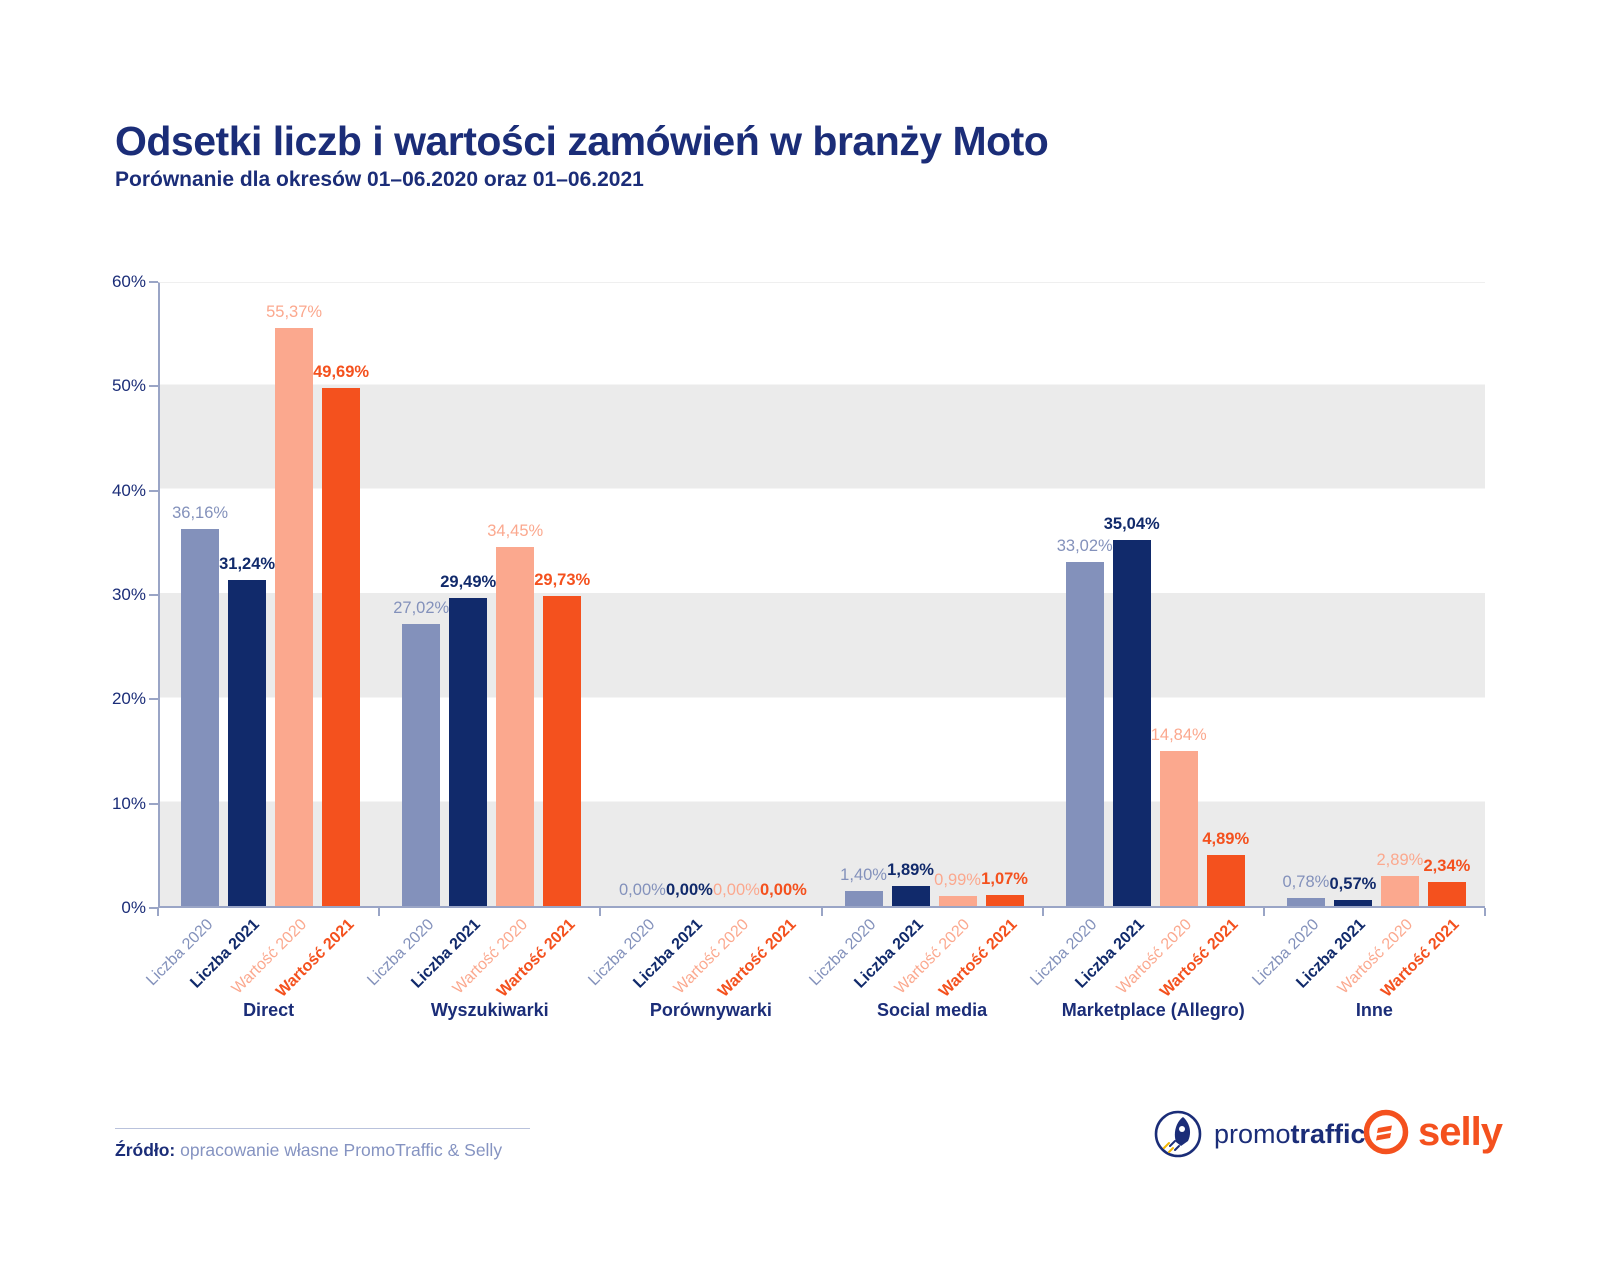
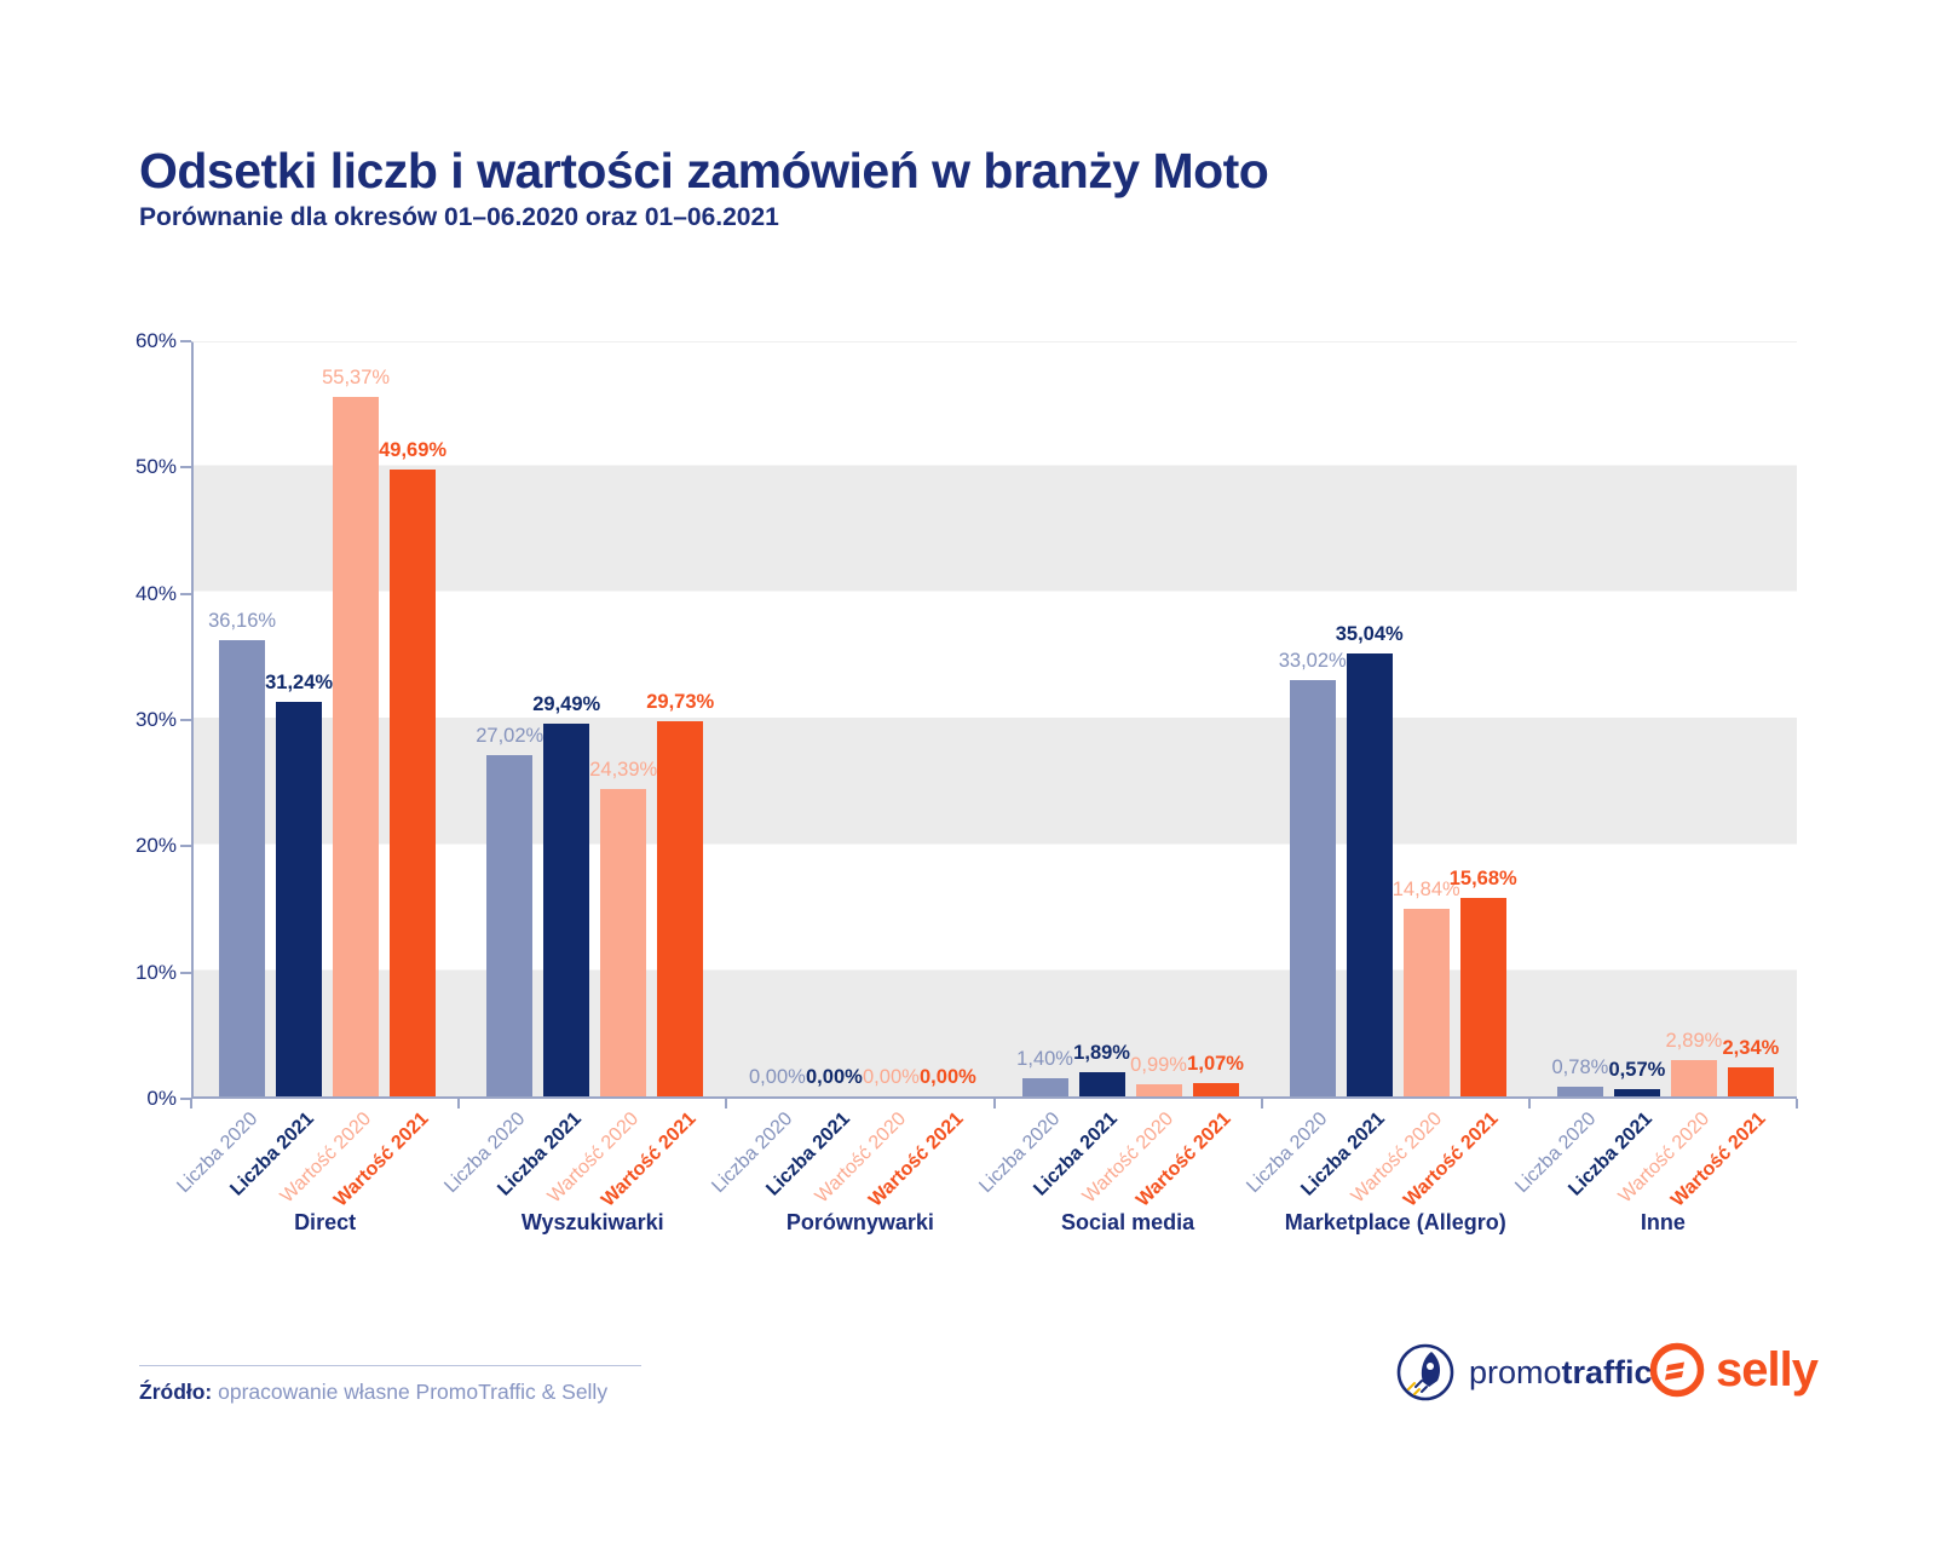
Wartość 2020/Wyszukiwarki: 34,45% -> 24,39%
Wartość 2021/Marketplace (Allegro): 4,89% -> 15,68%
